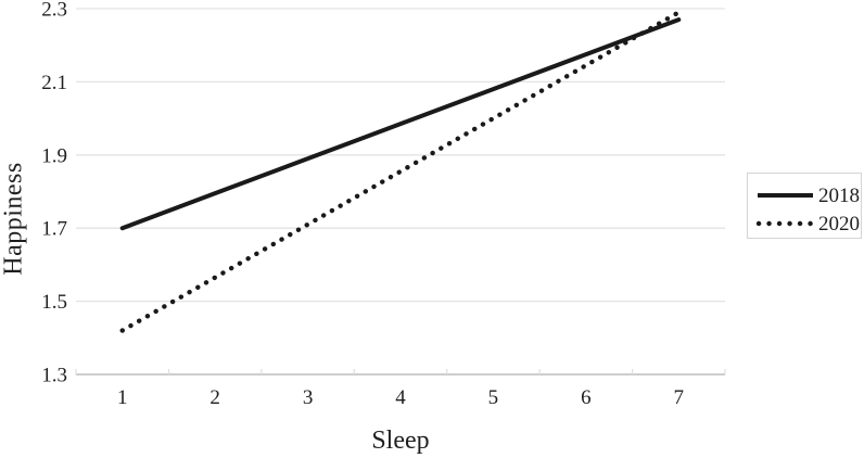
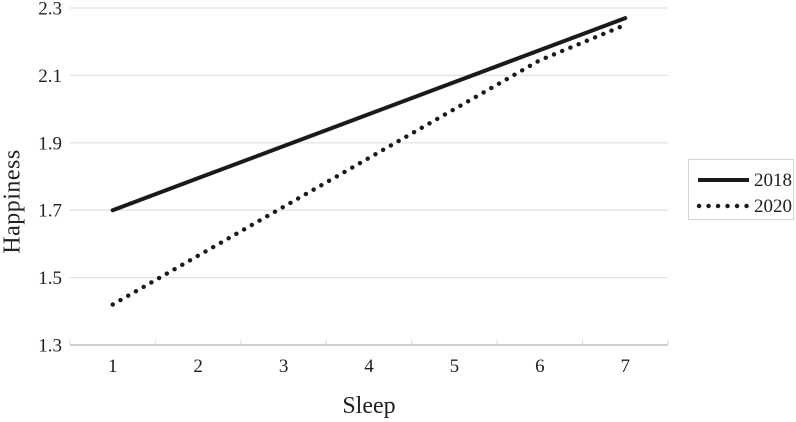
2020/7: 2.29 -> 2.25
